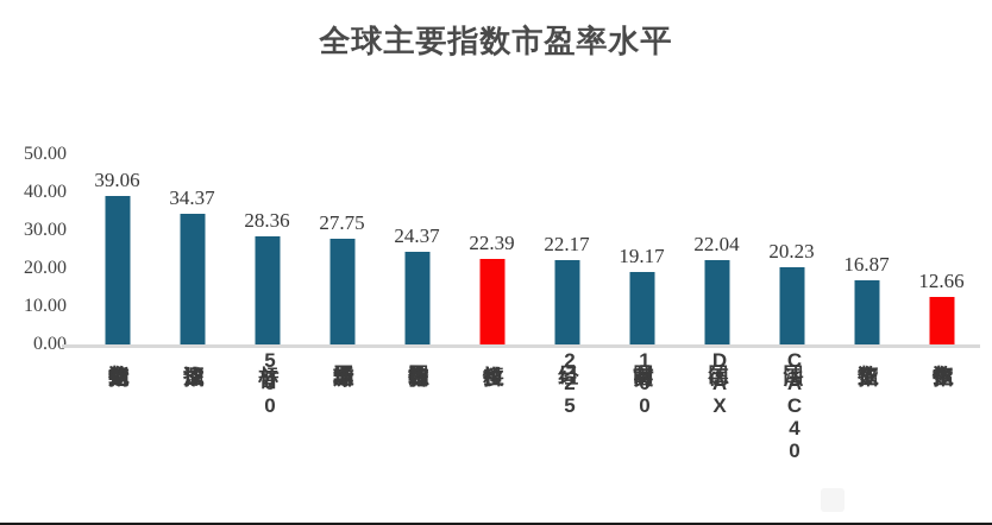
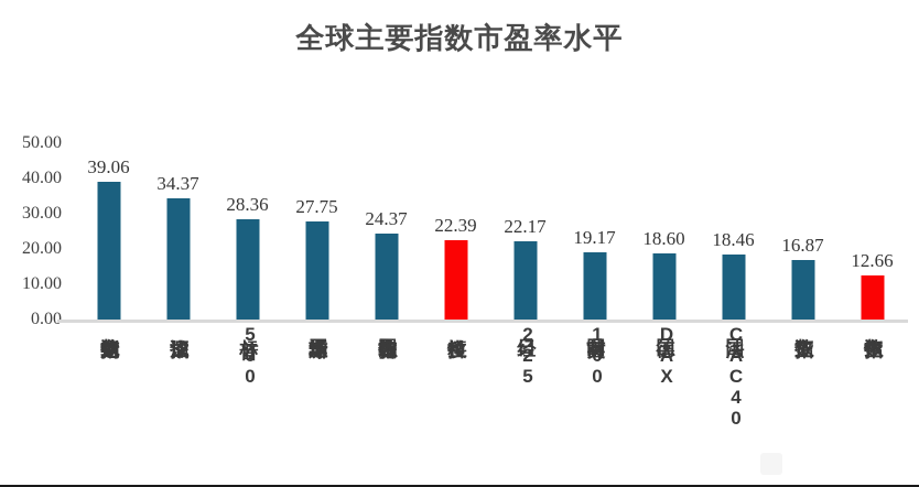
德国DAX: 22.04 -> 18.60
法国CAC40: 20.23 -> 18.46
